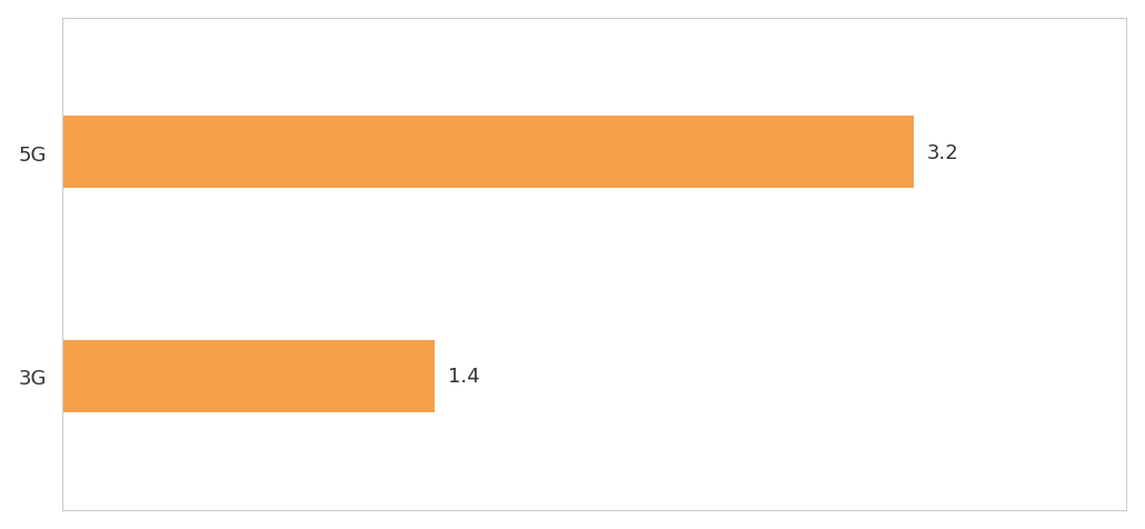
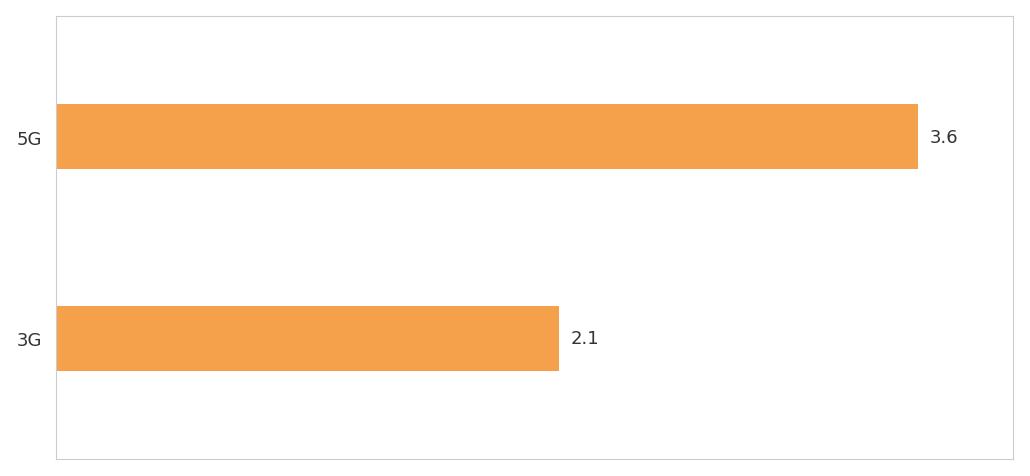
5G: 3.2 -> 3.6
3G: 1.4 -> 2.1
